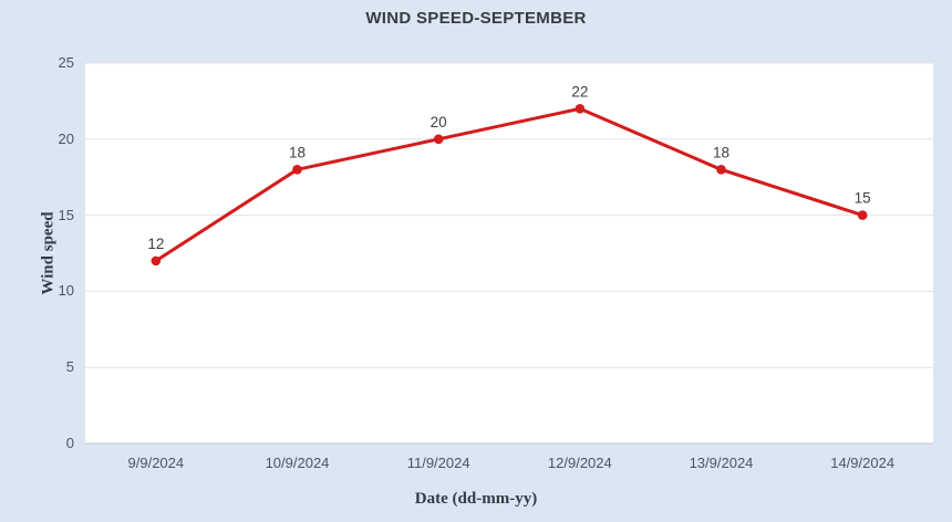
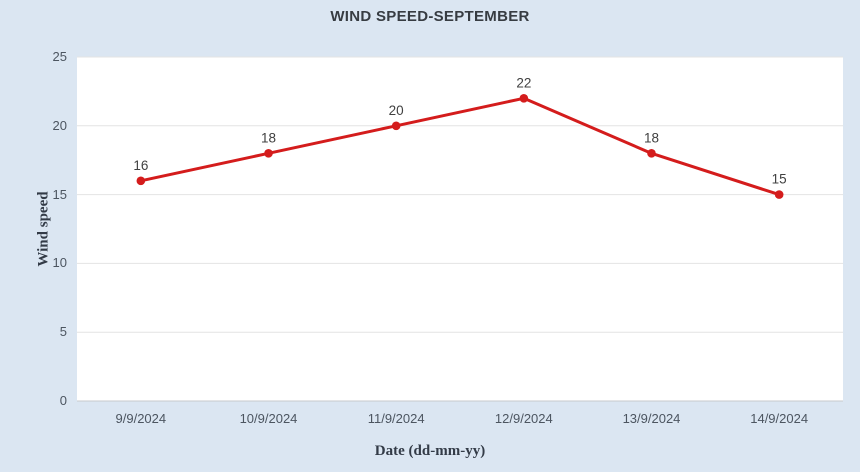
9/9/2024: 12 -> 16
